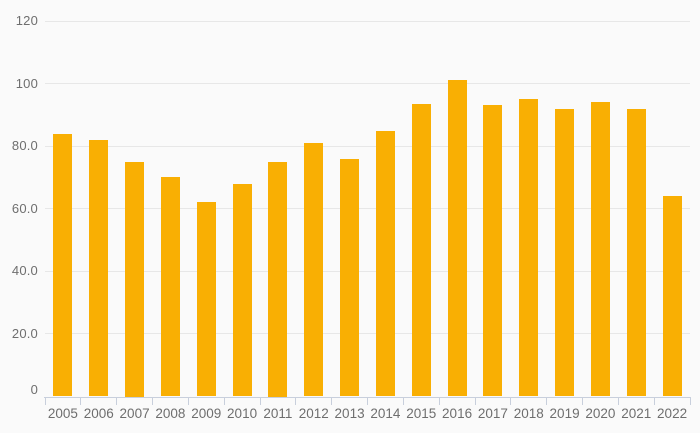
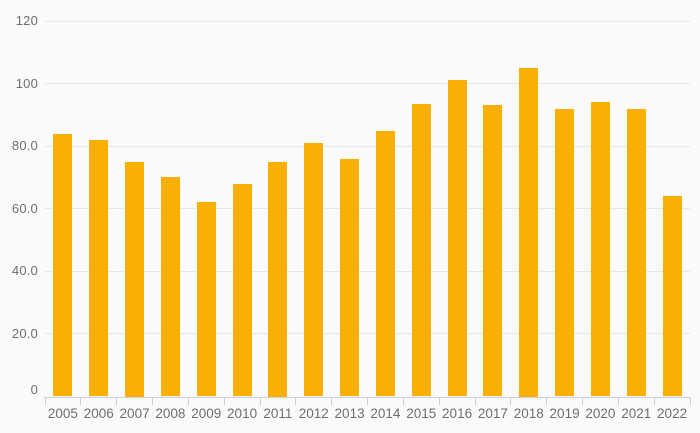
2018: 95 -> 105
